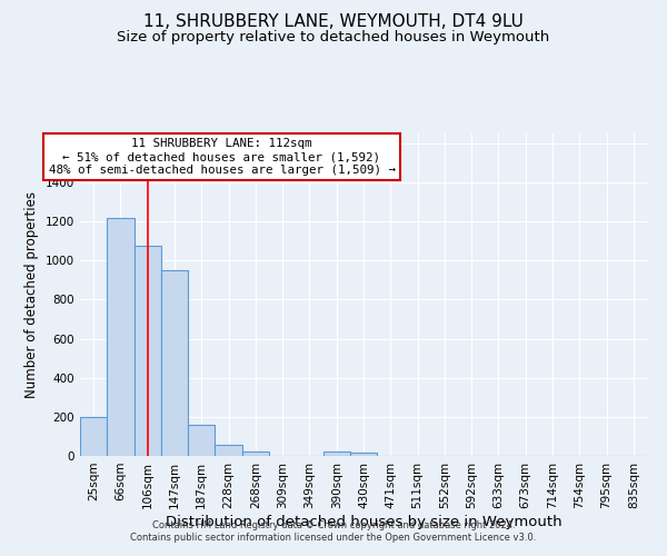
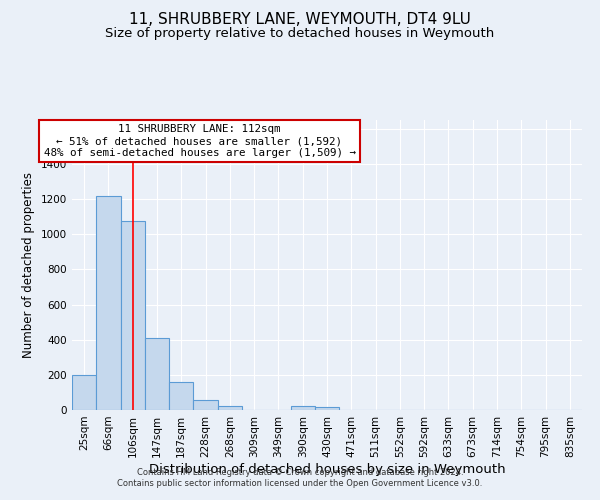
147sqm: 950 -> 410
